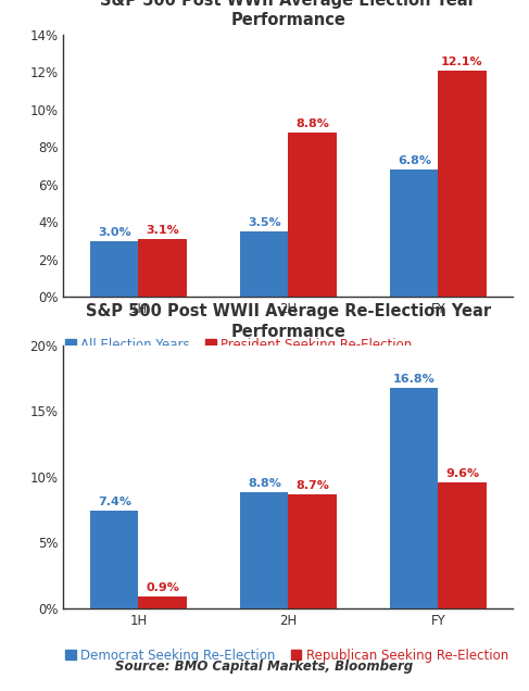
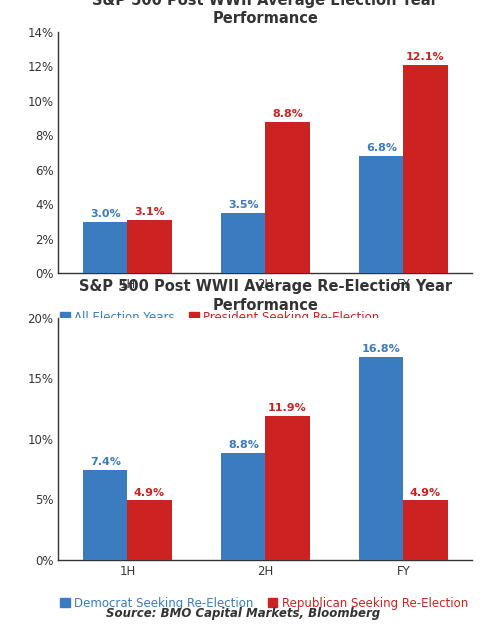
S&P 500 Post WWII Average Re-Election Year Performance/Republican Seeking Re-Election/1H: 0.9% -> 4.9%
S&P 500 Post WWII Average Re-Election Year Performance/Republican Seeking Re-Election/2H: 8.7% -> 11.9%
S&P 500 Post WWII Average Re-Election Year Performance/Republican Seeking Re-Election/FY: 9.6% -> 4.9%
